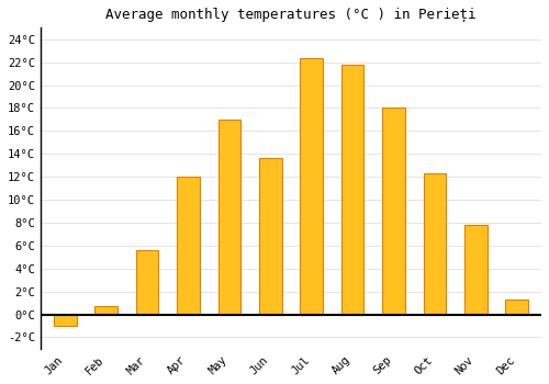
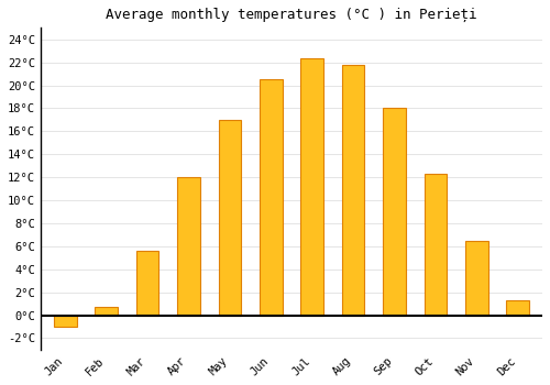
Jun: 13.6°C -> 20.5°C
Nov: 7.8°C -> 6.5°C
